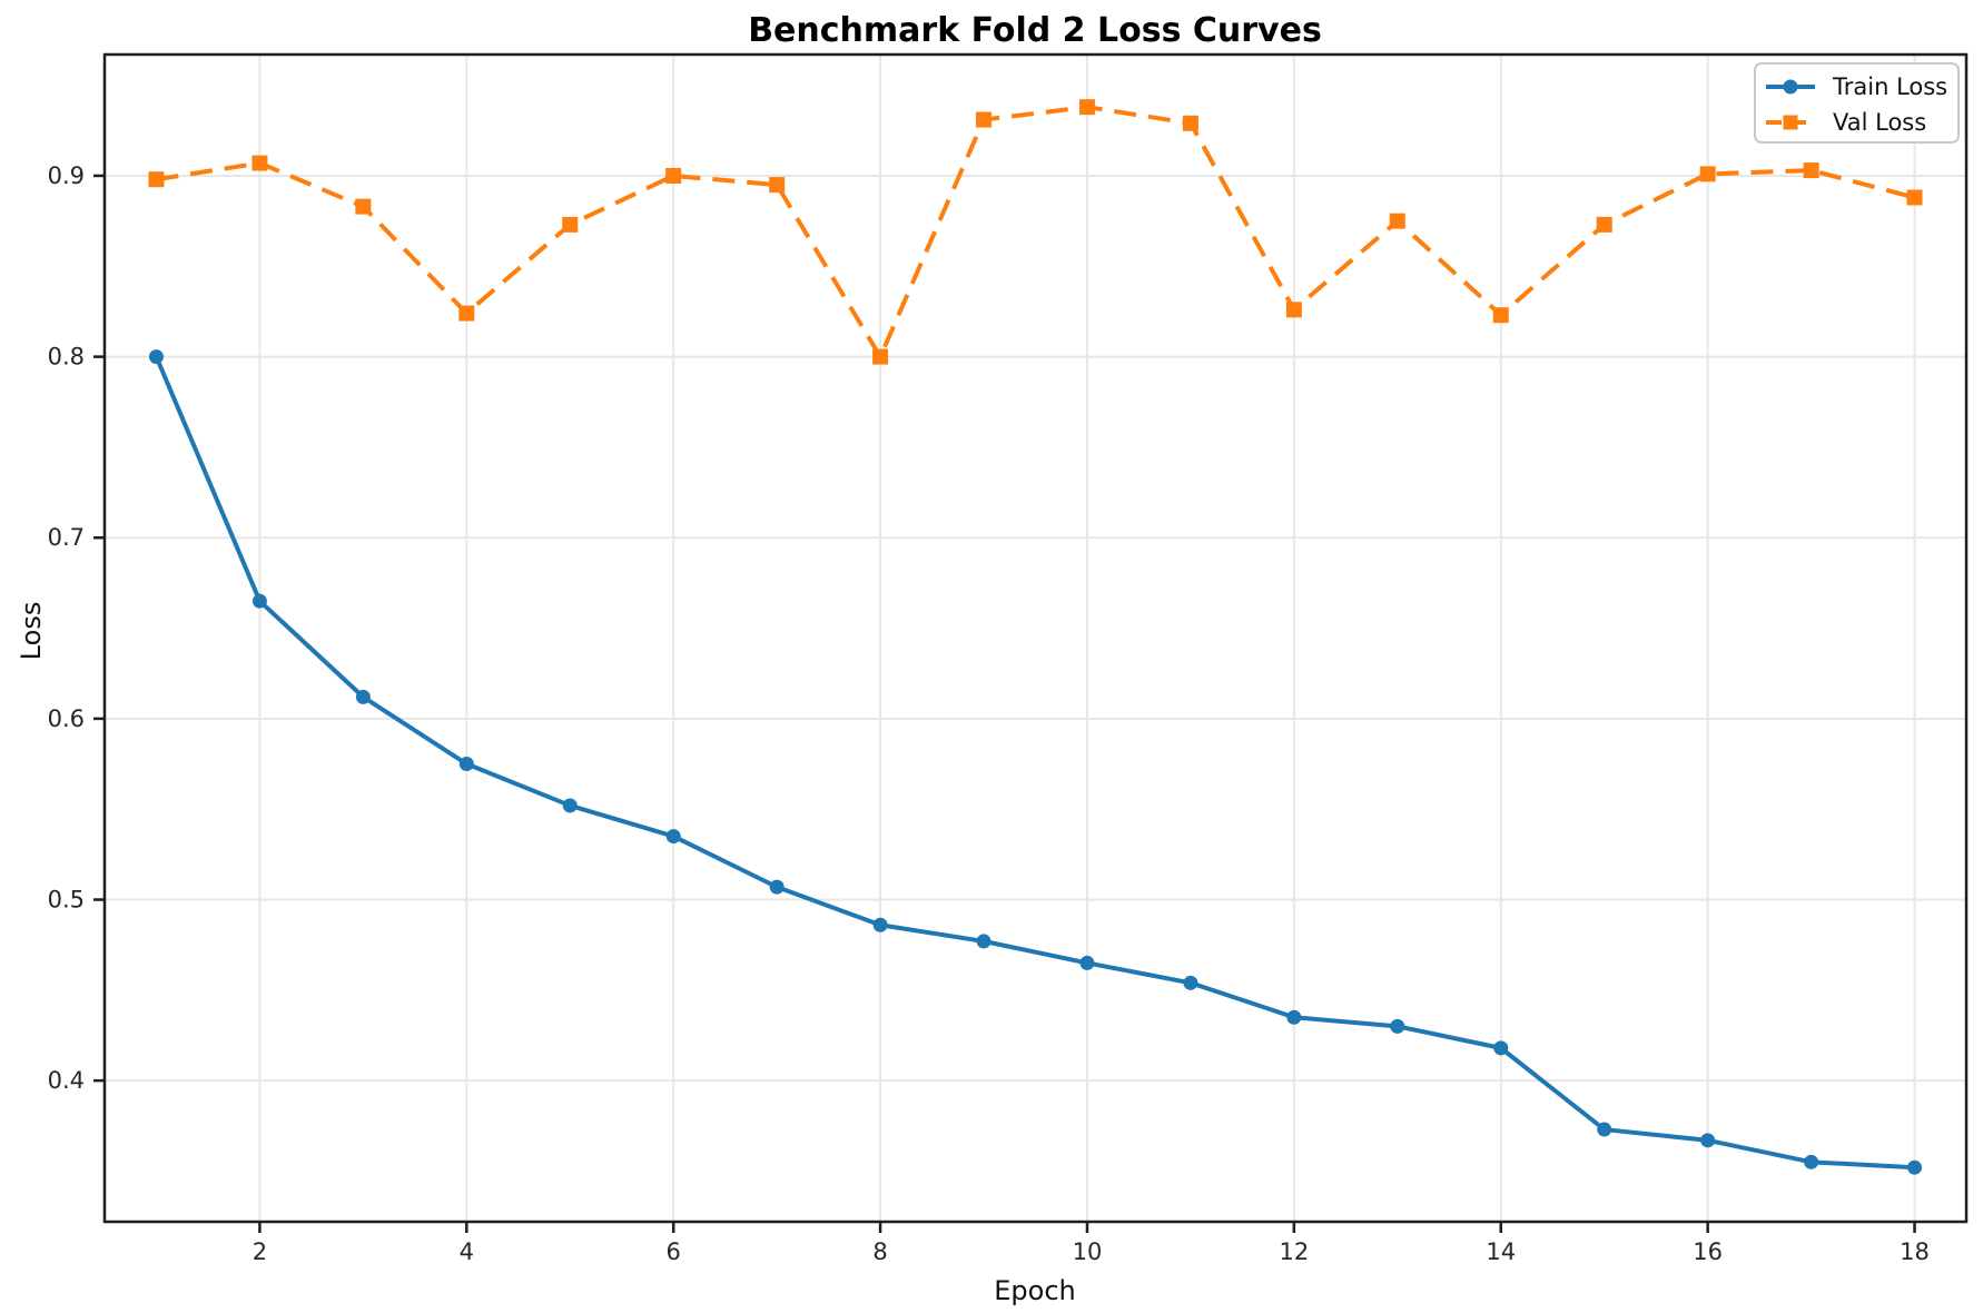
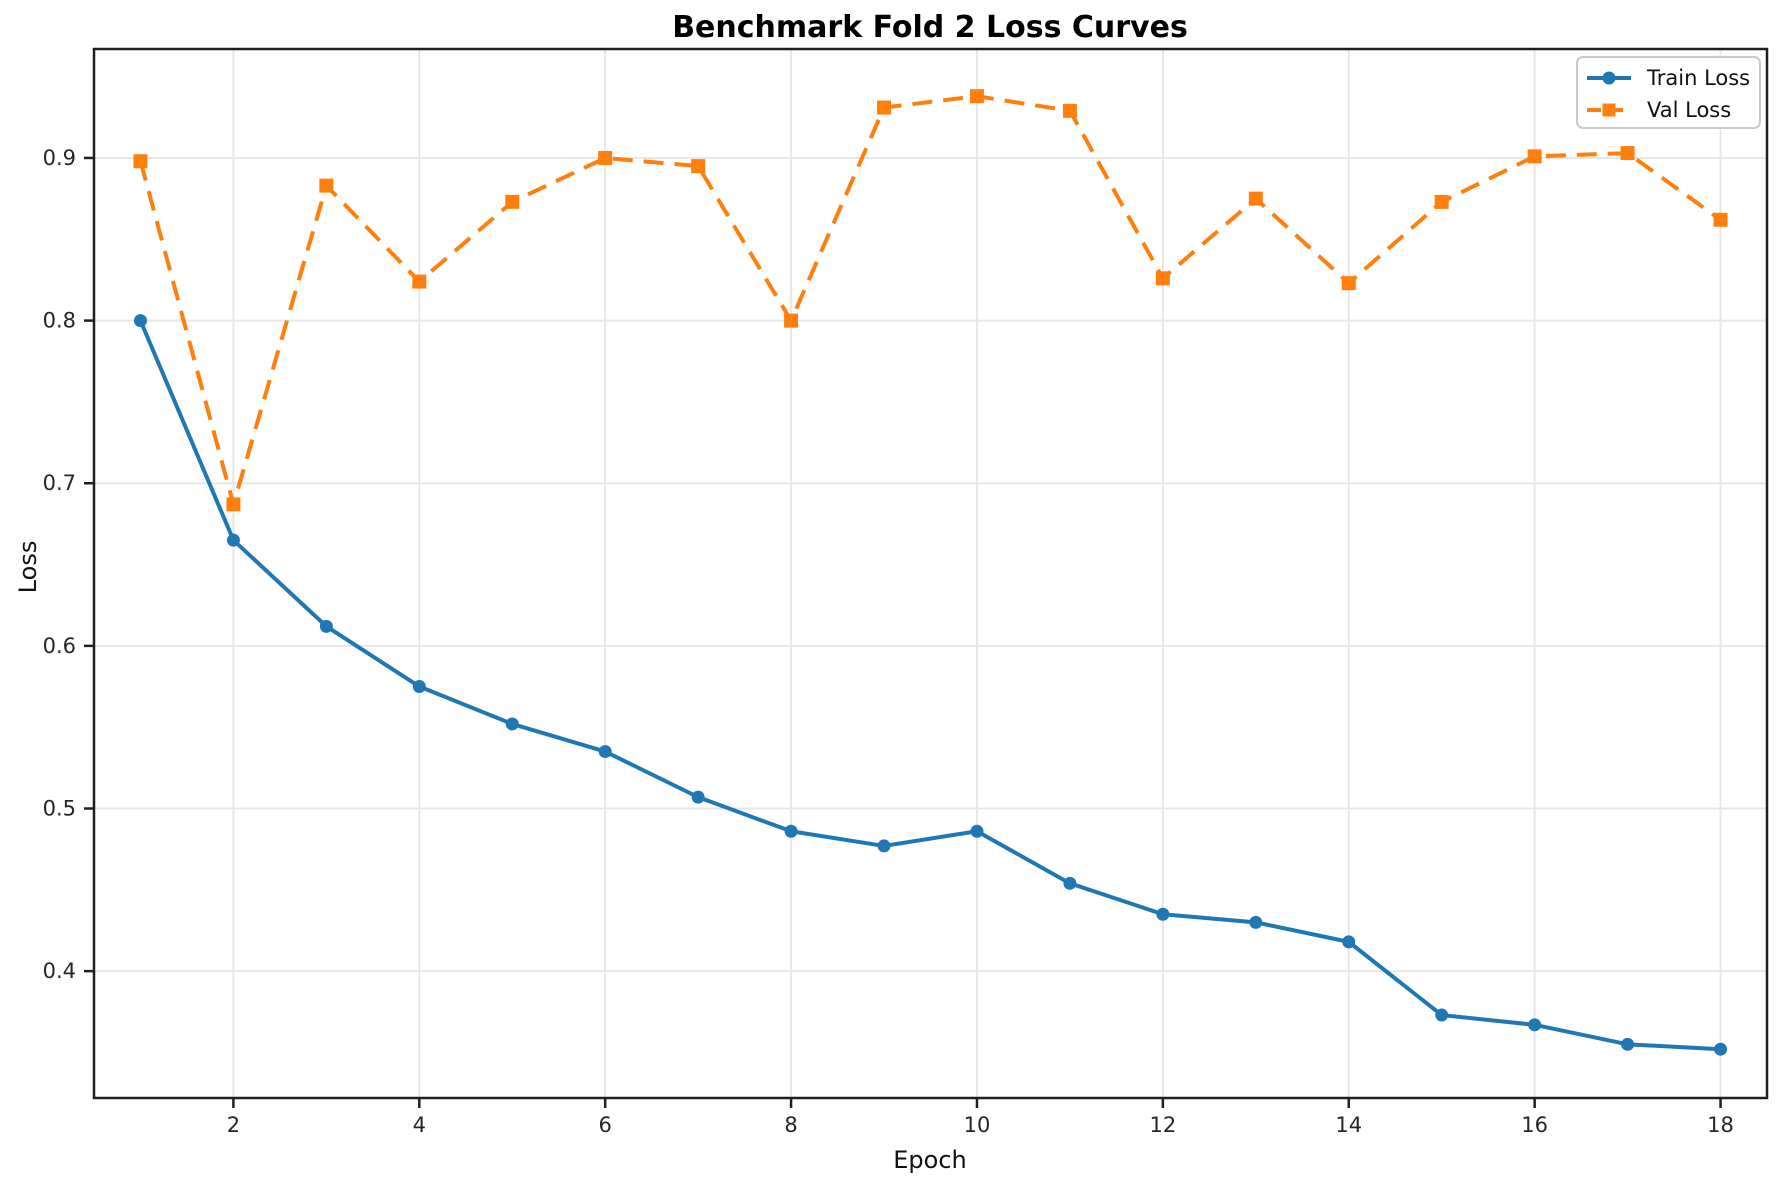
Val Loss/2: 0.907 -> 0.687
Train Loss/10: 0.465 -> 0.486
Val Loss/18: 0.888 -> 0.862
